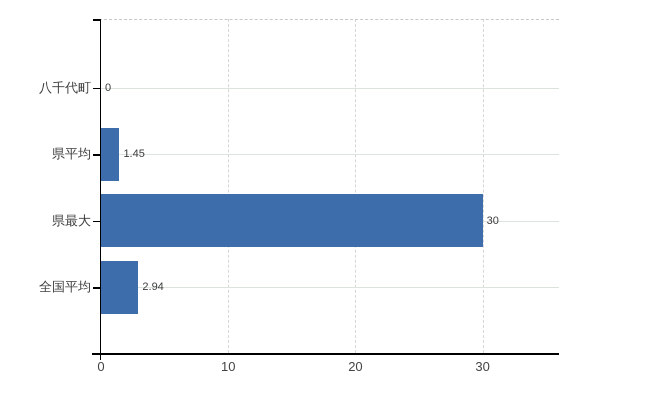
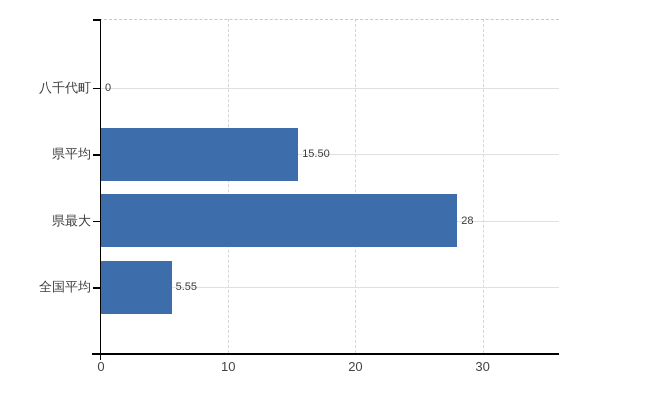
県平均: 1.45 -> 15.50
県最大: 30 -> 28
全国平均: 2.94 -> 5.55
